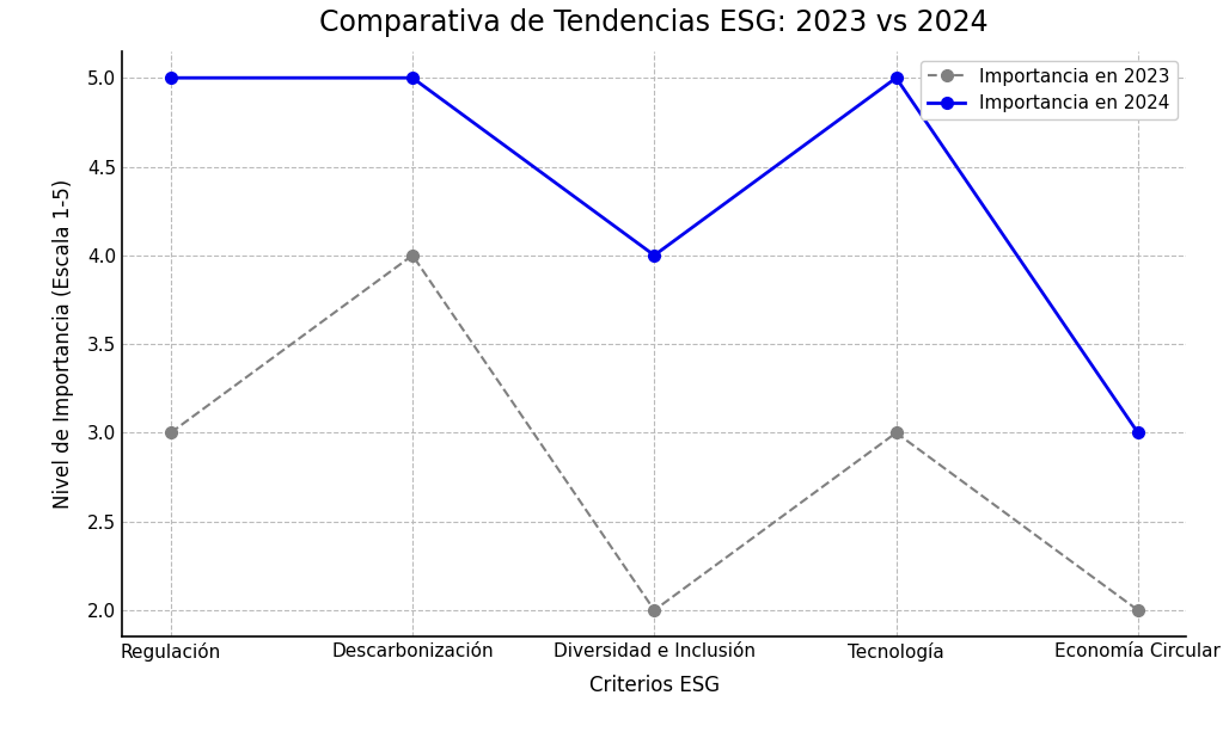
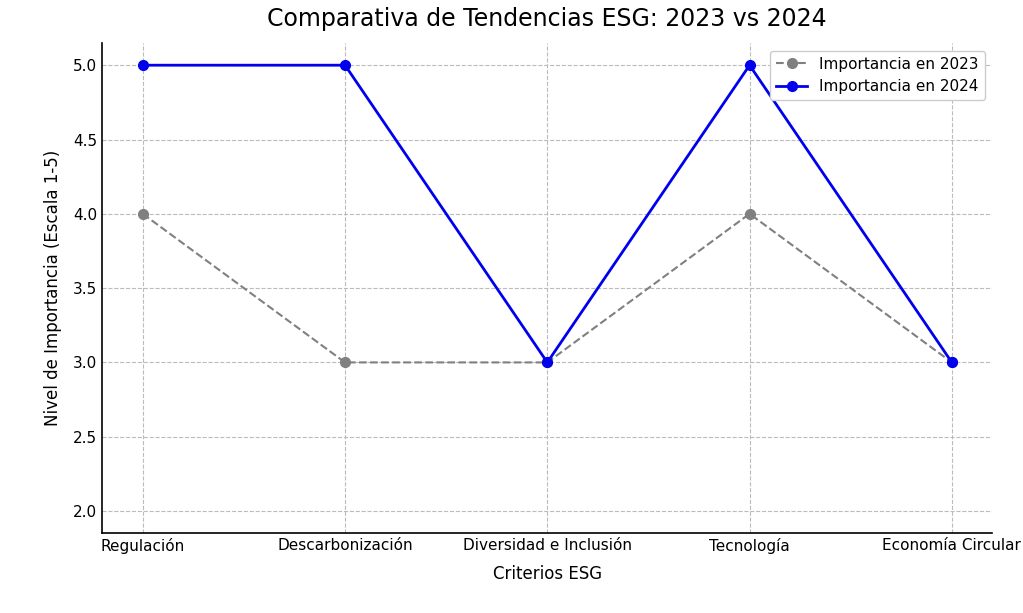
Importancia en 2023/Regulación: 3 -> 4
Importancia en 2023/Descarbonización: 4 -> 3
Importancia en 2023/Diversidad e Inclusión: 2 -> 3
Importancia en 2024/Diversidad e Inclusión: 4 -> 3
Importancia en 2023/Tecnología: 3 -> 4
Importancia en 2023/Economía Circular: 2 -> 3
